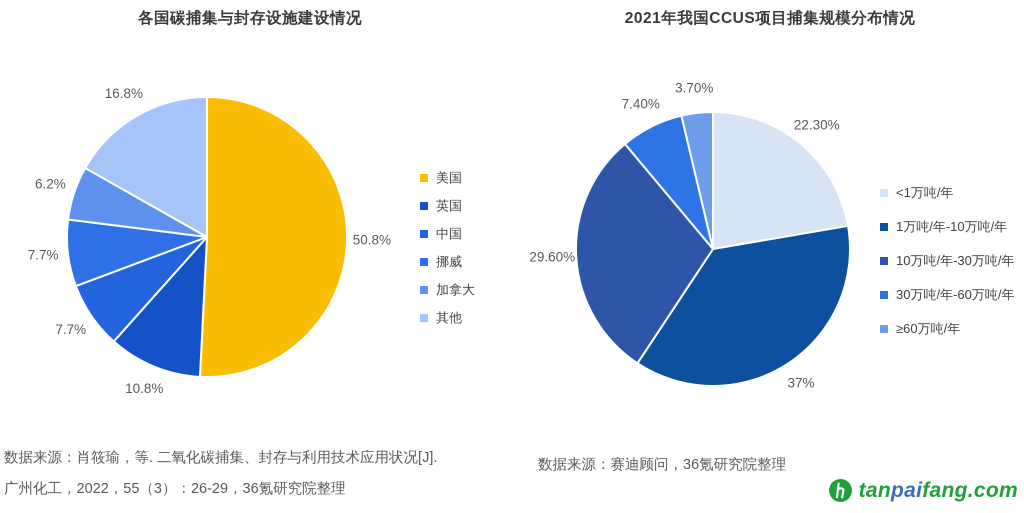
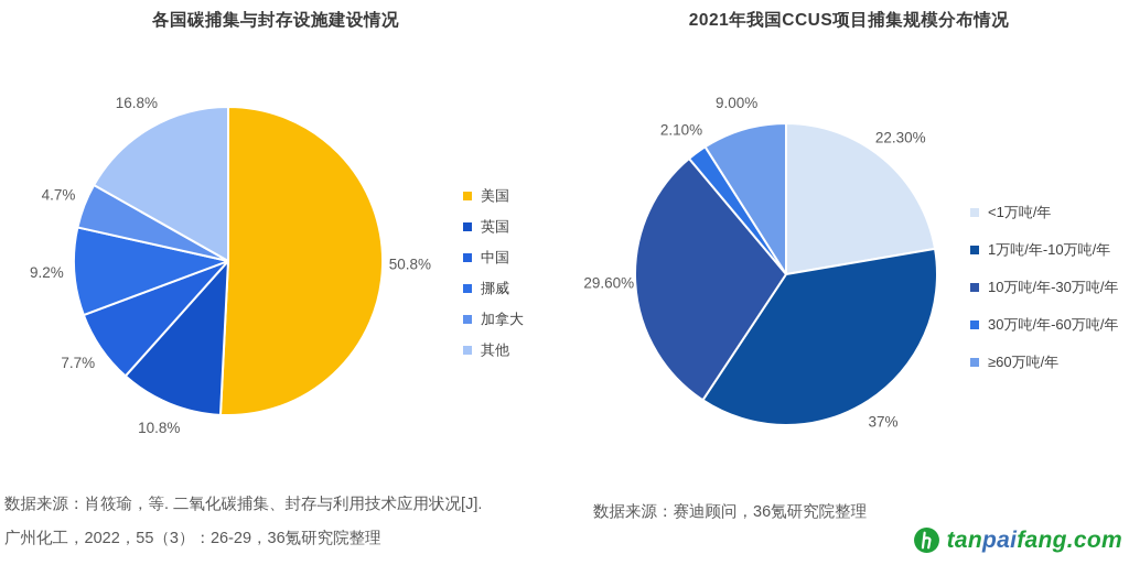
各国碳捕集与封存设施建设情况/挪威: 7.7% -> 9.2%
各国碳捕集与封存设施建设情况/加拿大: 6.2% -> 4.7%
2021年我国CCUS项目捕集规模分布情况/30万吨/年-60万吨/年: 7.40% -> 2.10%
2021年我国CCUS项目捕集规模分布情况/≥60万吨/年: 3.70% -> 9.00%
